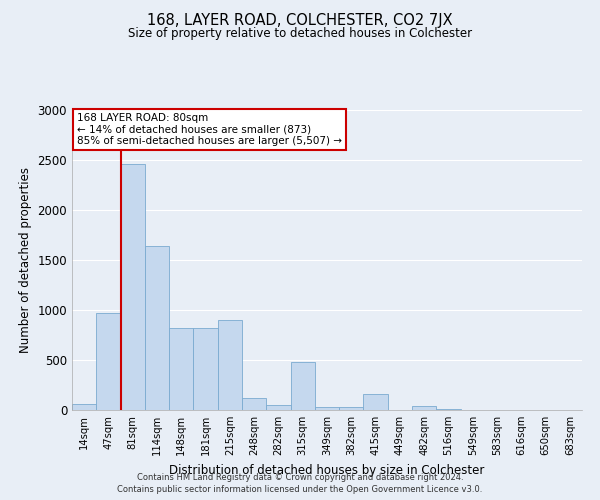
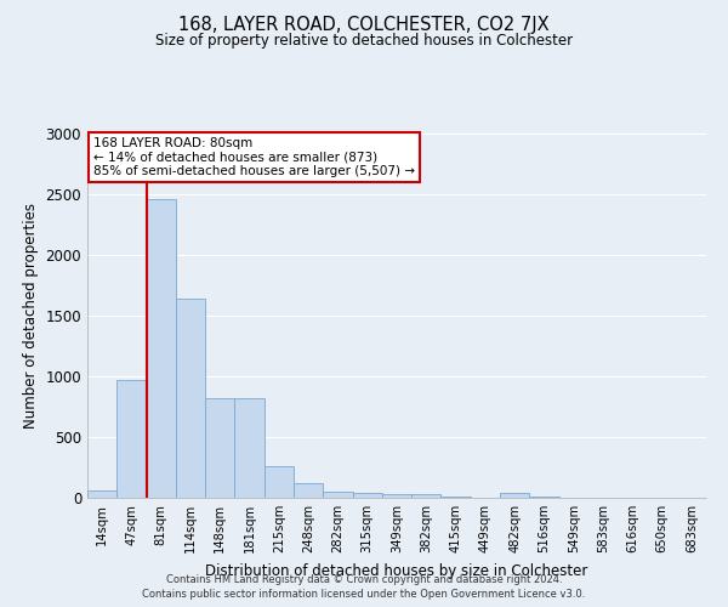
215sqm: 900 -> 260
315sqm: 480 -> 40
415sqm: 160 -> 10
